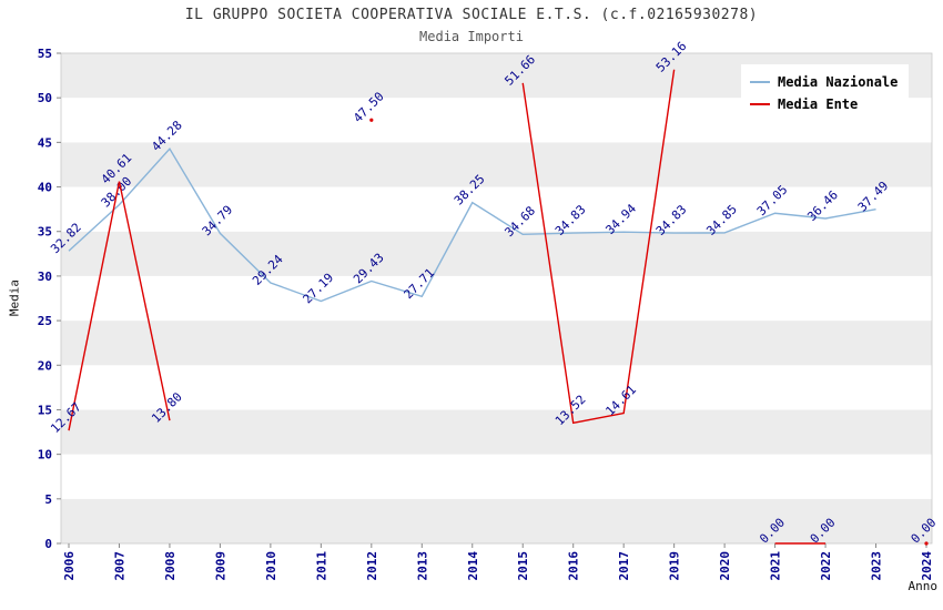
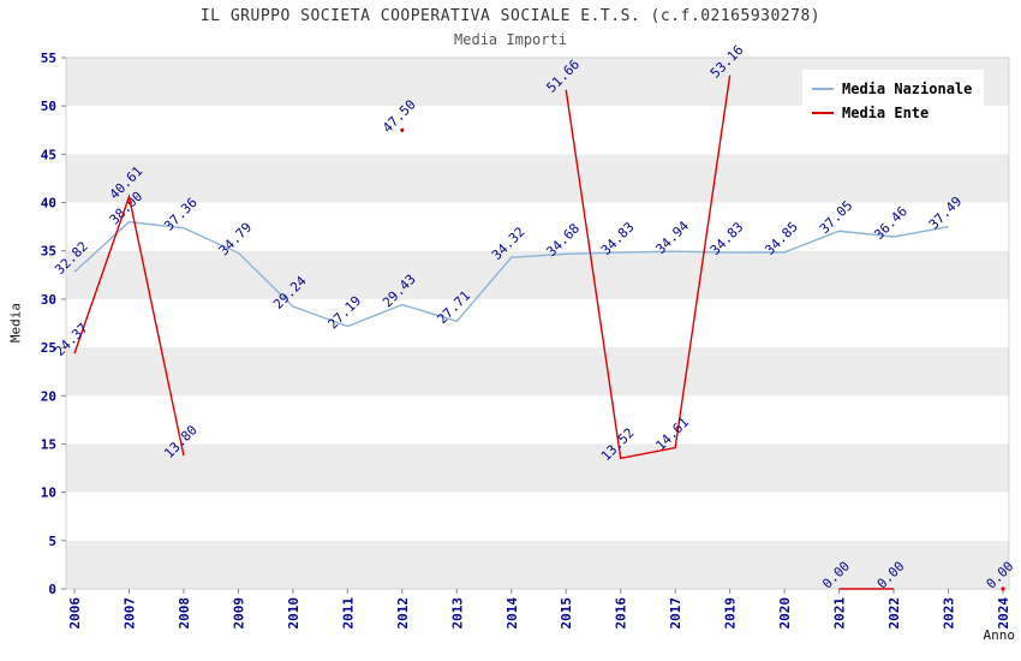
Media Ente/2006: 12.67 -> 24.37
Media Nazionale/2008: 44.28 -> 37.36
Media Nazionale/2014: 38.25 -> 34.32
